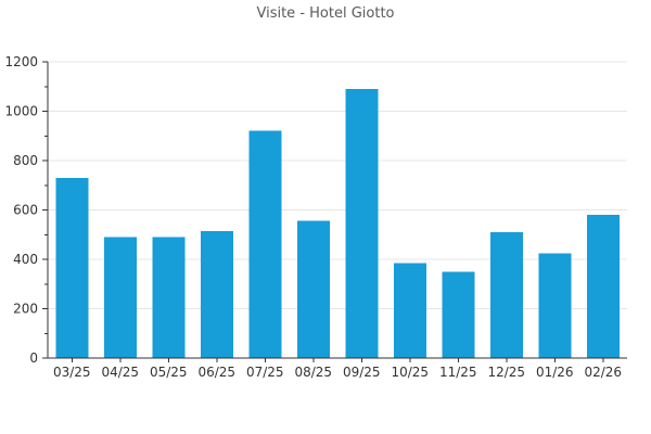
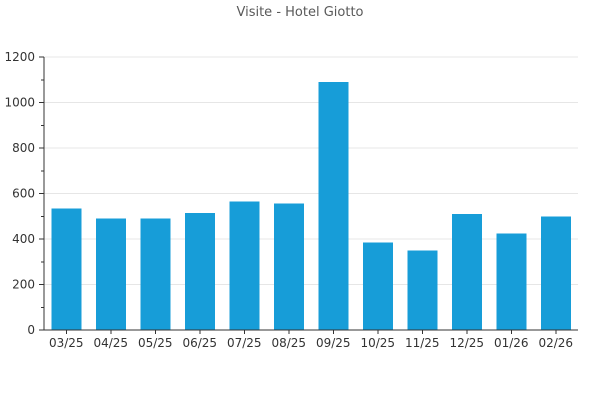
03/25: 730 -> 540
07/25: 920 -> 560
02/26: 580 -> 500
